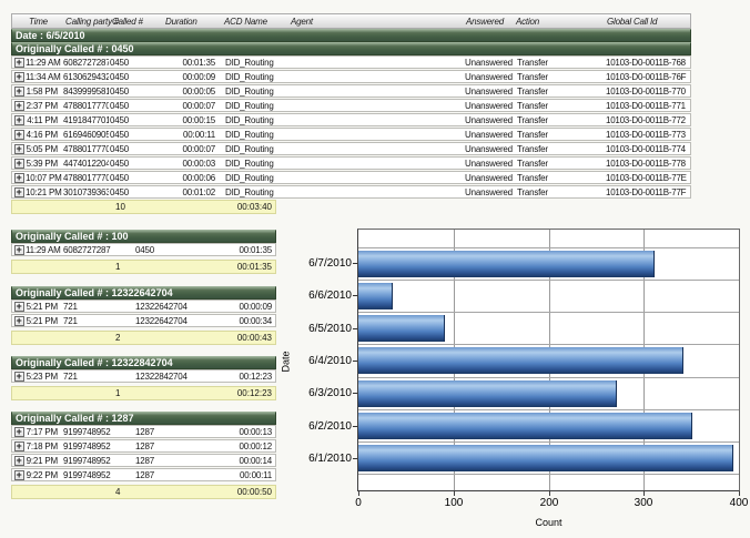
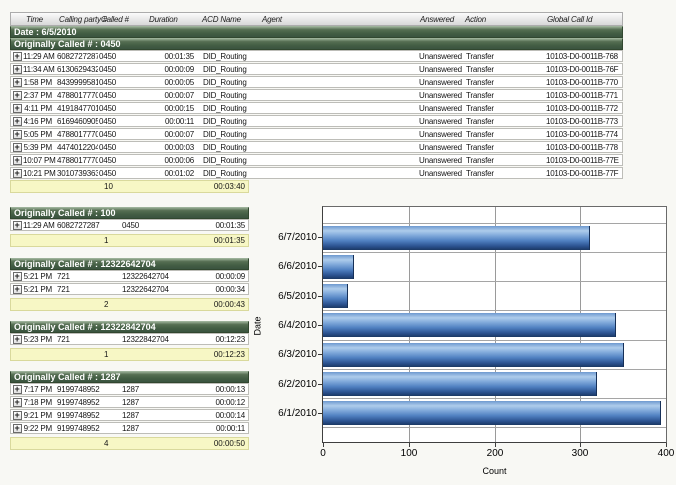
6/5/2010: 90 -> 30
6/3/2010: 270 -> 350
6/2/2010: 350 -> 320
